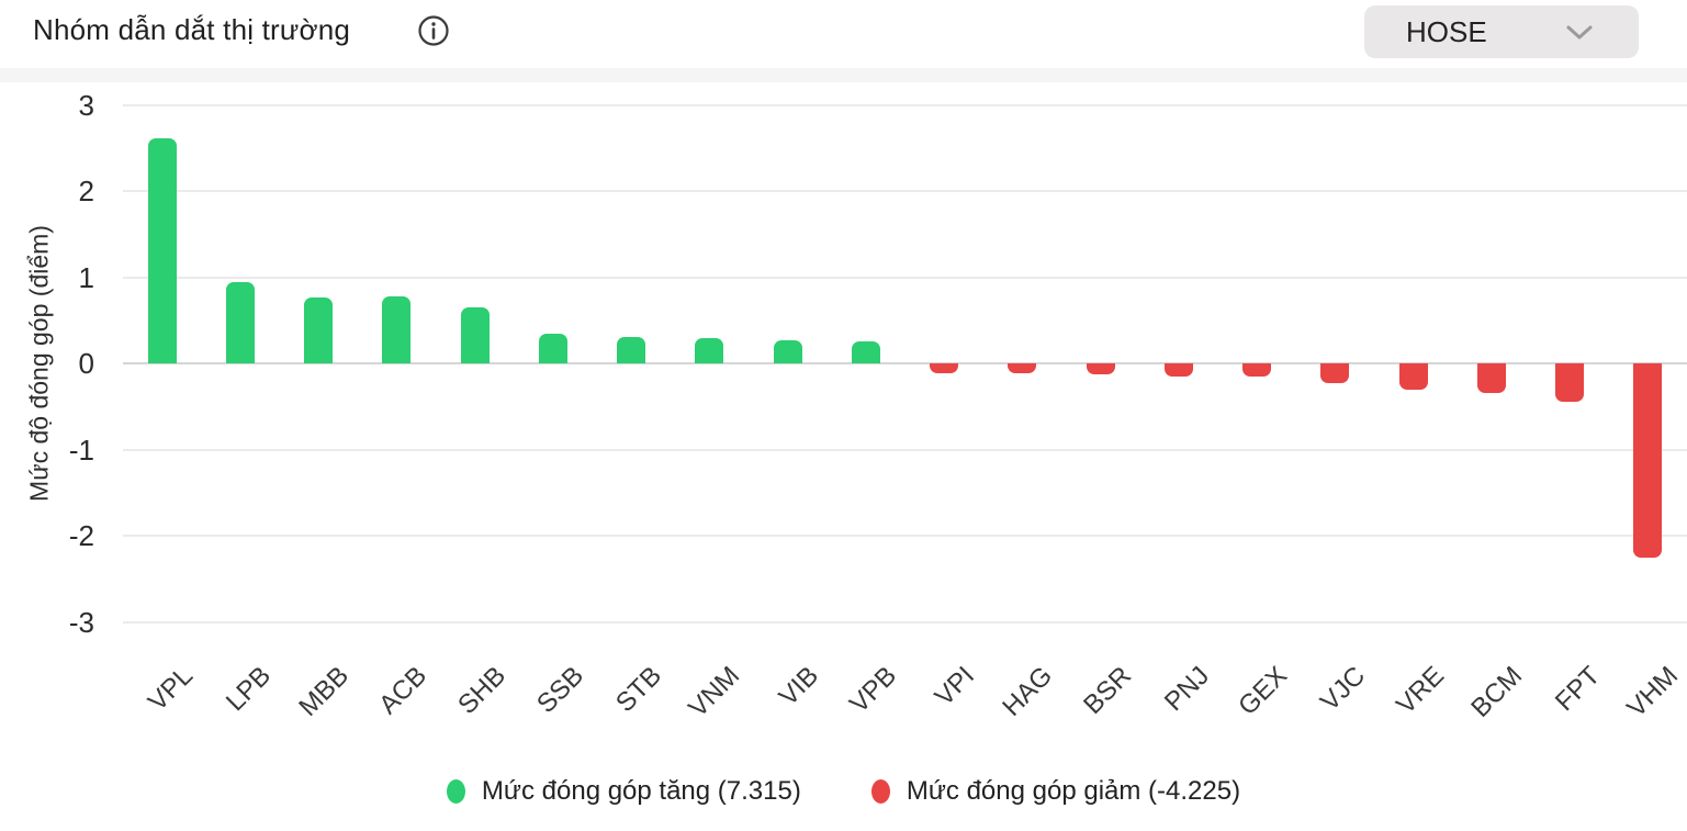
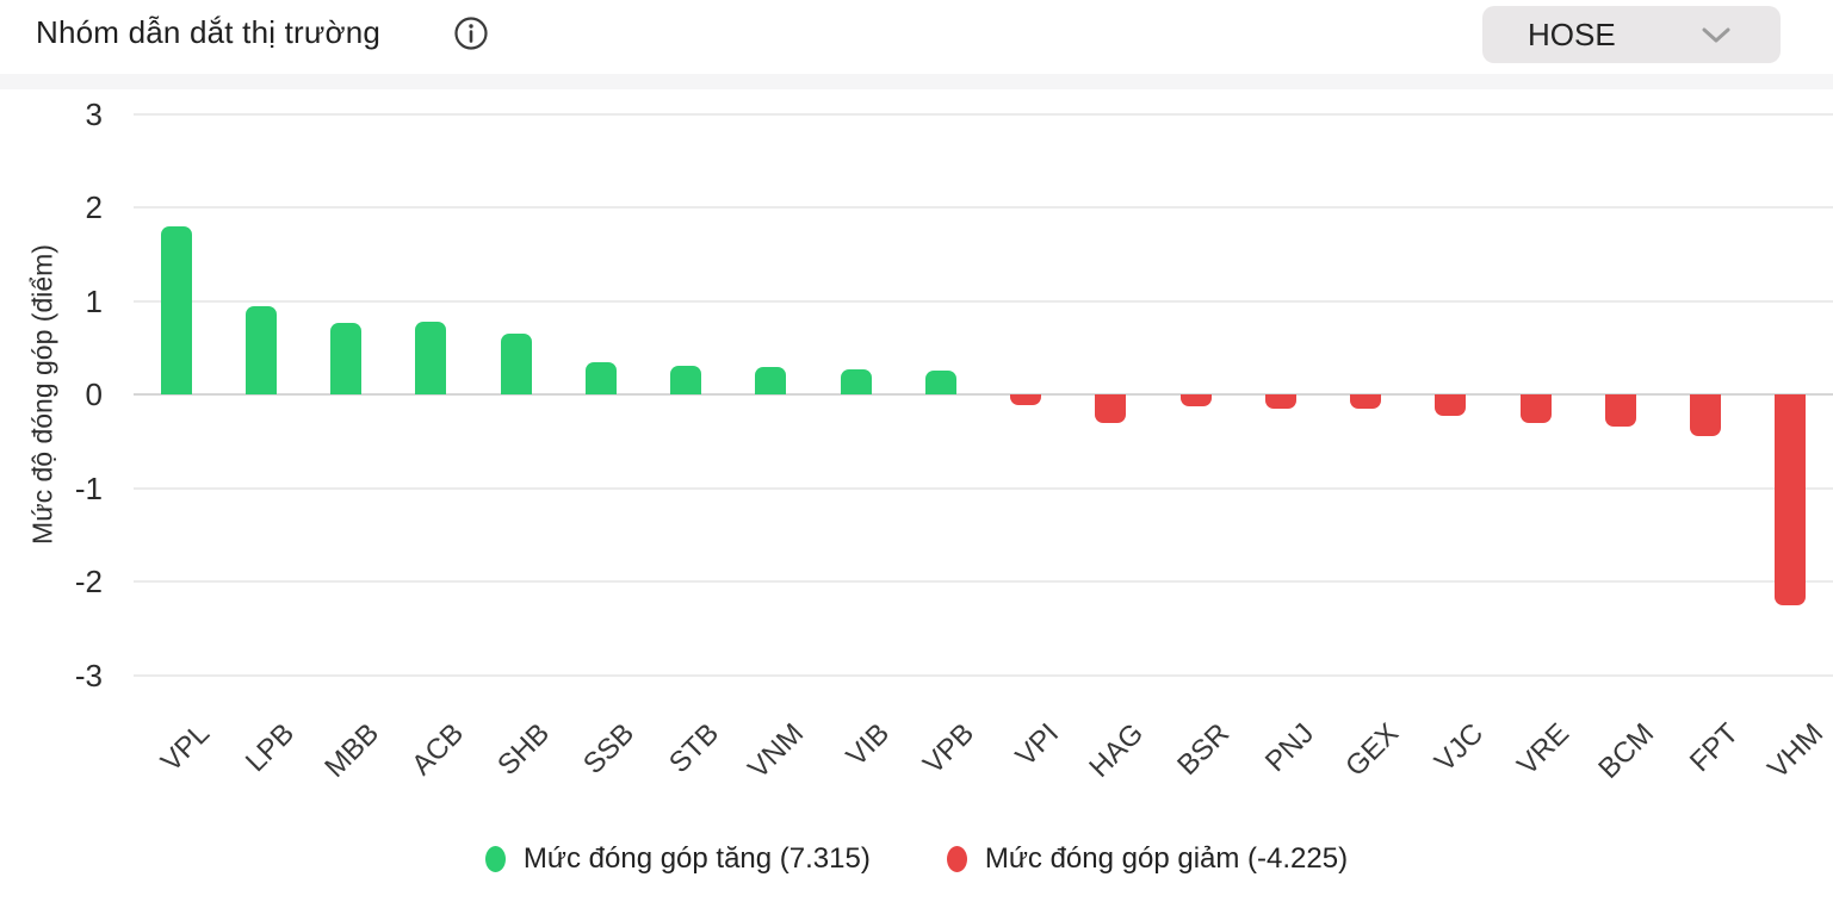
VPL: 2.6 -> 1.8
HAG: -0.1 -> -0.3
